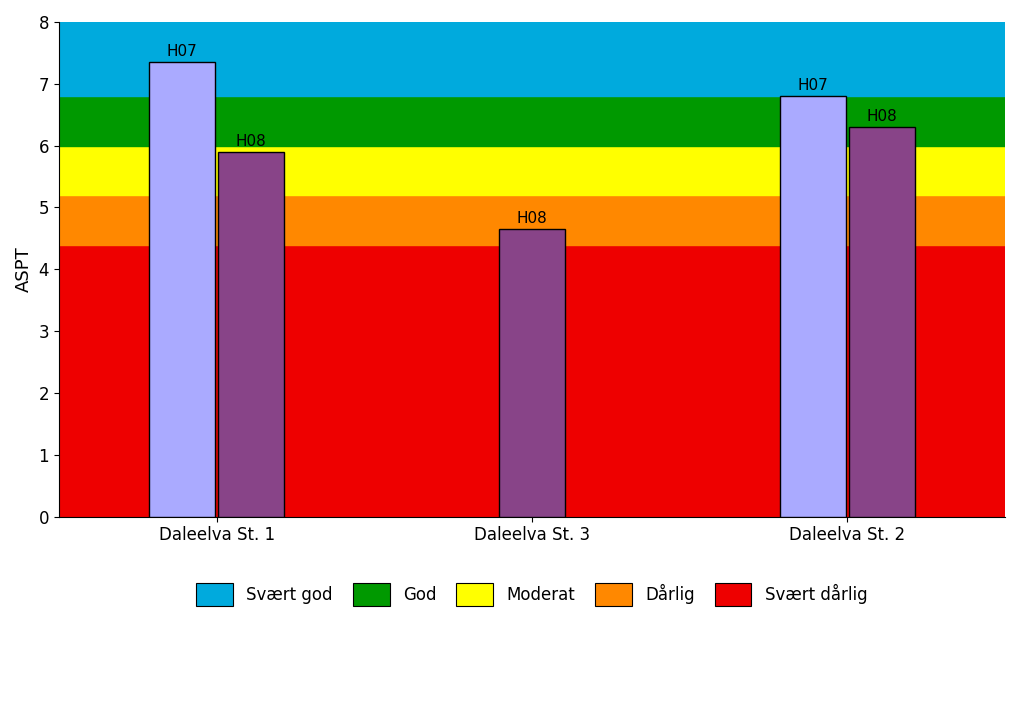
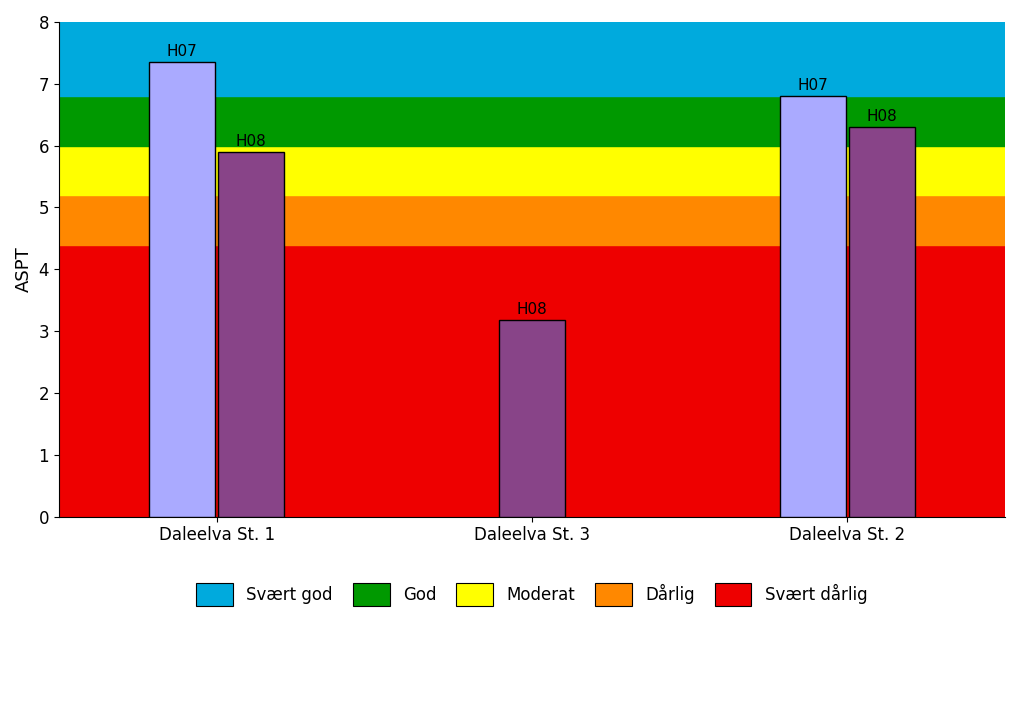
Daleelva St. 3: 4.65 -> 3.18
